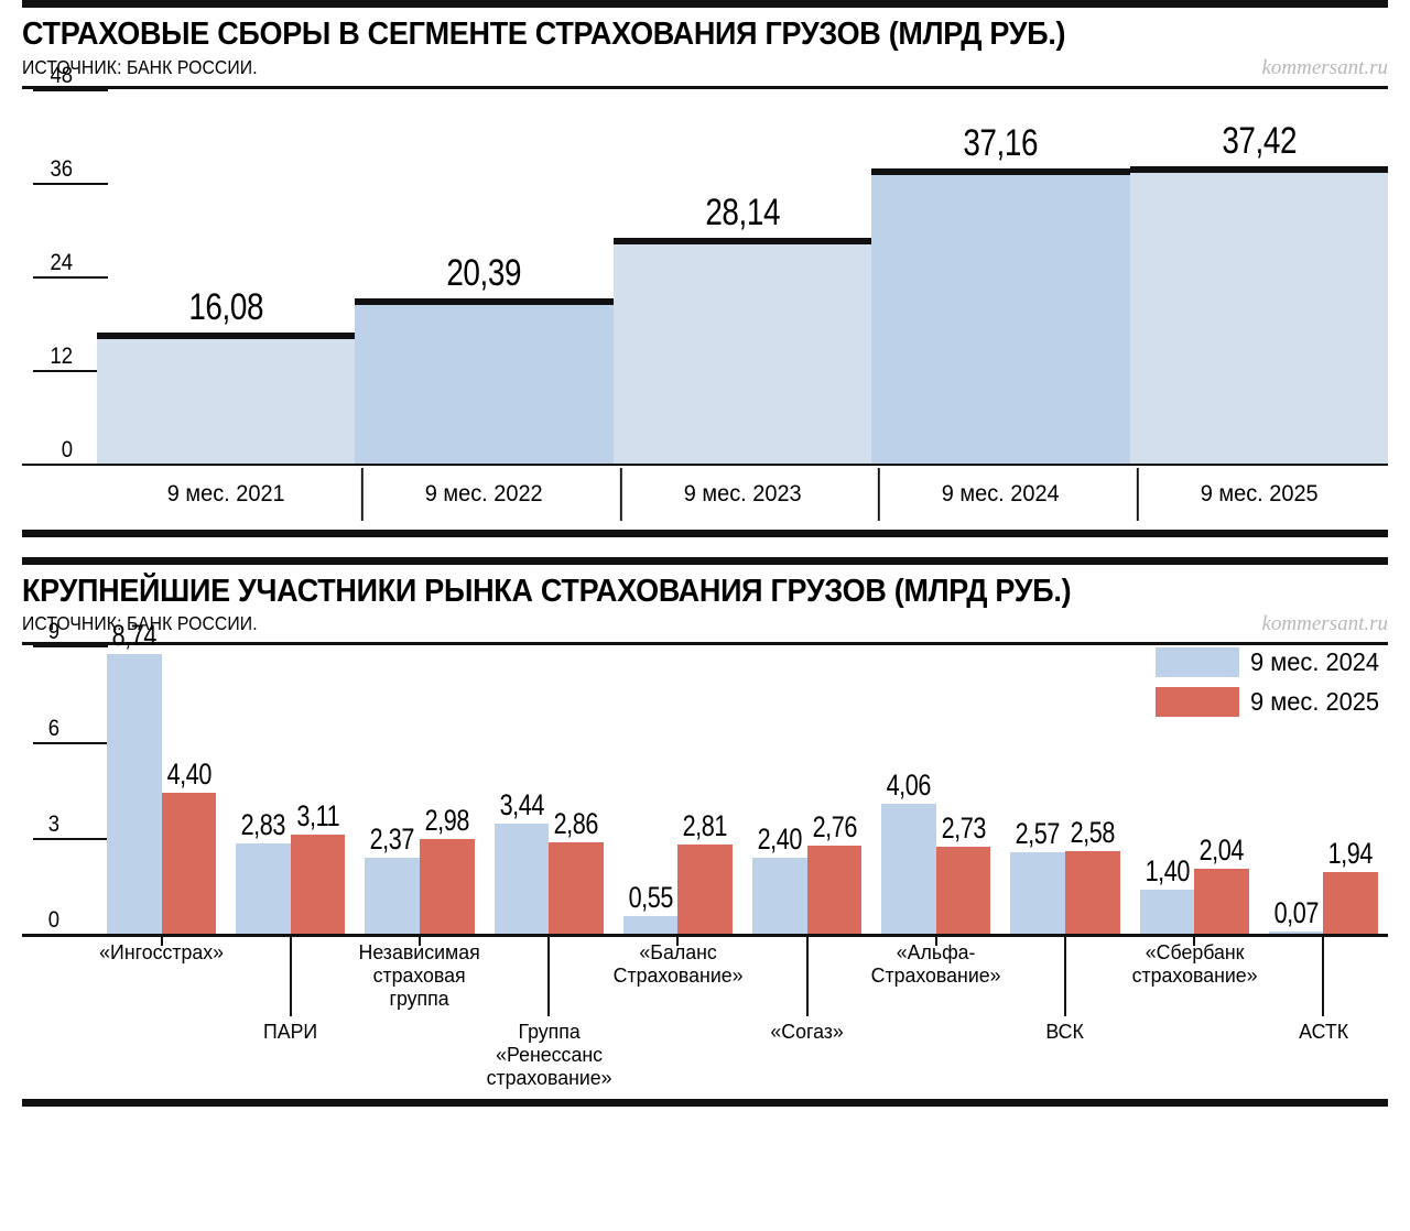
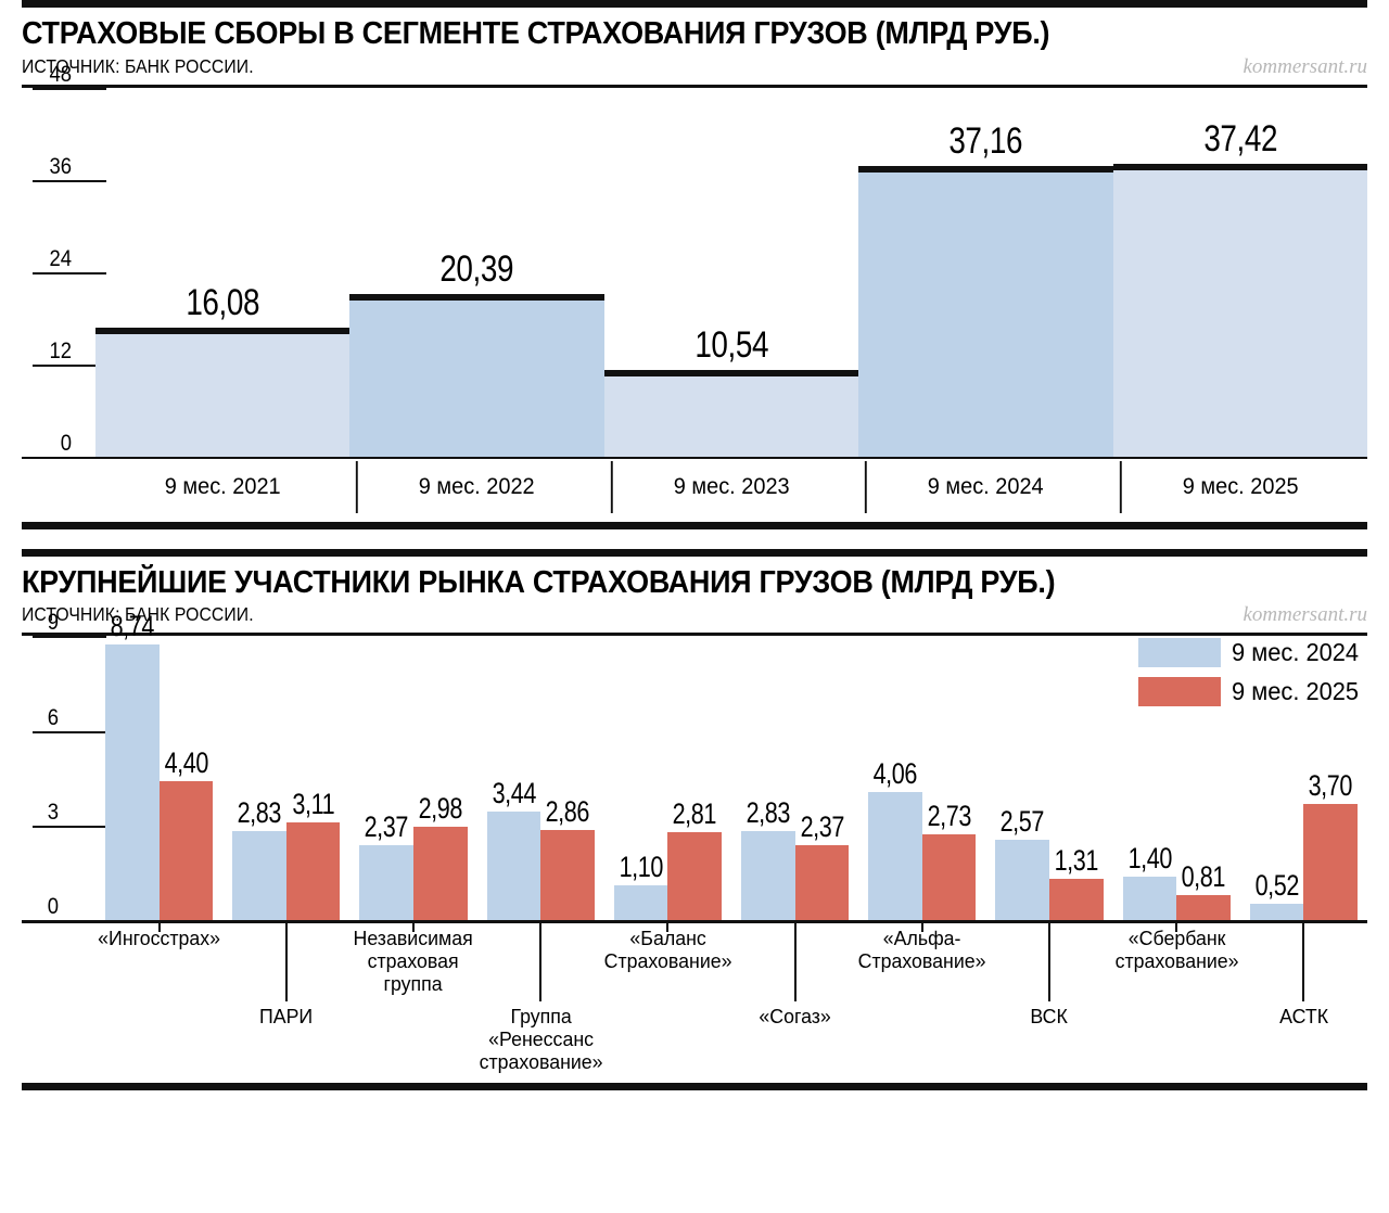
СТРАХОВЫЕ СБОРЫ В СЕГМЕНТЕ СТРАХОВАНИЯ ГРУЗОВ (МЛРД РУБ.)/9 мес. 2023: 28,14 -> 10,54
КРУПНЕЙШИЕ УЧАСТНИКИ РЫНКА СТРАХОВАНИЯ ГРУЗОВ (МЛРД РУБ.)/9 мес. 2024/«Баланс Страхование»: 0,55 -> 1,10
КРУПНЕЙШИЕ УЧАСТНИКИ РЫНКА СТРАХОВАНИЯ ГРУЗОВ (МЛРД РУБ.)/9 мес. 2024/«Согаз»: 2,40 -> 2,83
КРУПНЕЙШИЕ УЧАСТНИКИ РЫНКА СТРАХОВАНИЯ ГРУЗОВ (МЛРД РУБ.)/9 мес. 2025/«Согаз»: 2,76 -> 2,37
КРУПНЕЙШИЕ УЧАСТНИКИ РЫНКА СТРАХОВАНИЯ ГРУЗОВ (МЛРД РУБ.)/9 мес. 2025/ВСК: 2,58 -> 1,31
КРУПНЕЙШИЕ УЧАСТНИКИ РЫНКА СТРАХОВАНИЯ ГРУЗОВ (МЛРД РУБ.)/9 мес. 2025/«Сбербанк страхование»: 2,04 -> 0,81
КРУПНЕЙШИЕ УЧАСТНИКИ РЫНКА СТРАХОВАНИЯ ГРУЗОВ (МЛРД РУБ.)/9 мес. 2024/АСТК: 0,07 -> 0,52
КРУПНЕЙШИЕ УЧАСТНИКИ РЫНКА СТРАХОВАНИЯ ГРУЗОВ (МЛРД РУБ.)/9 мес. 2025/АСТК: 1,94 -> 3,70
